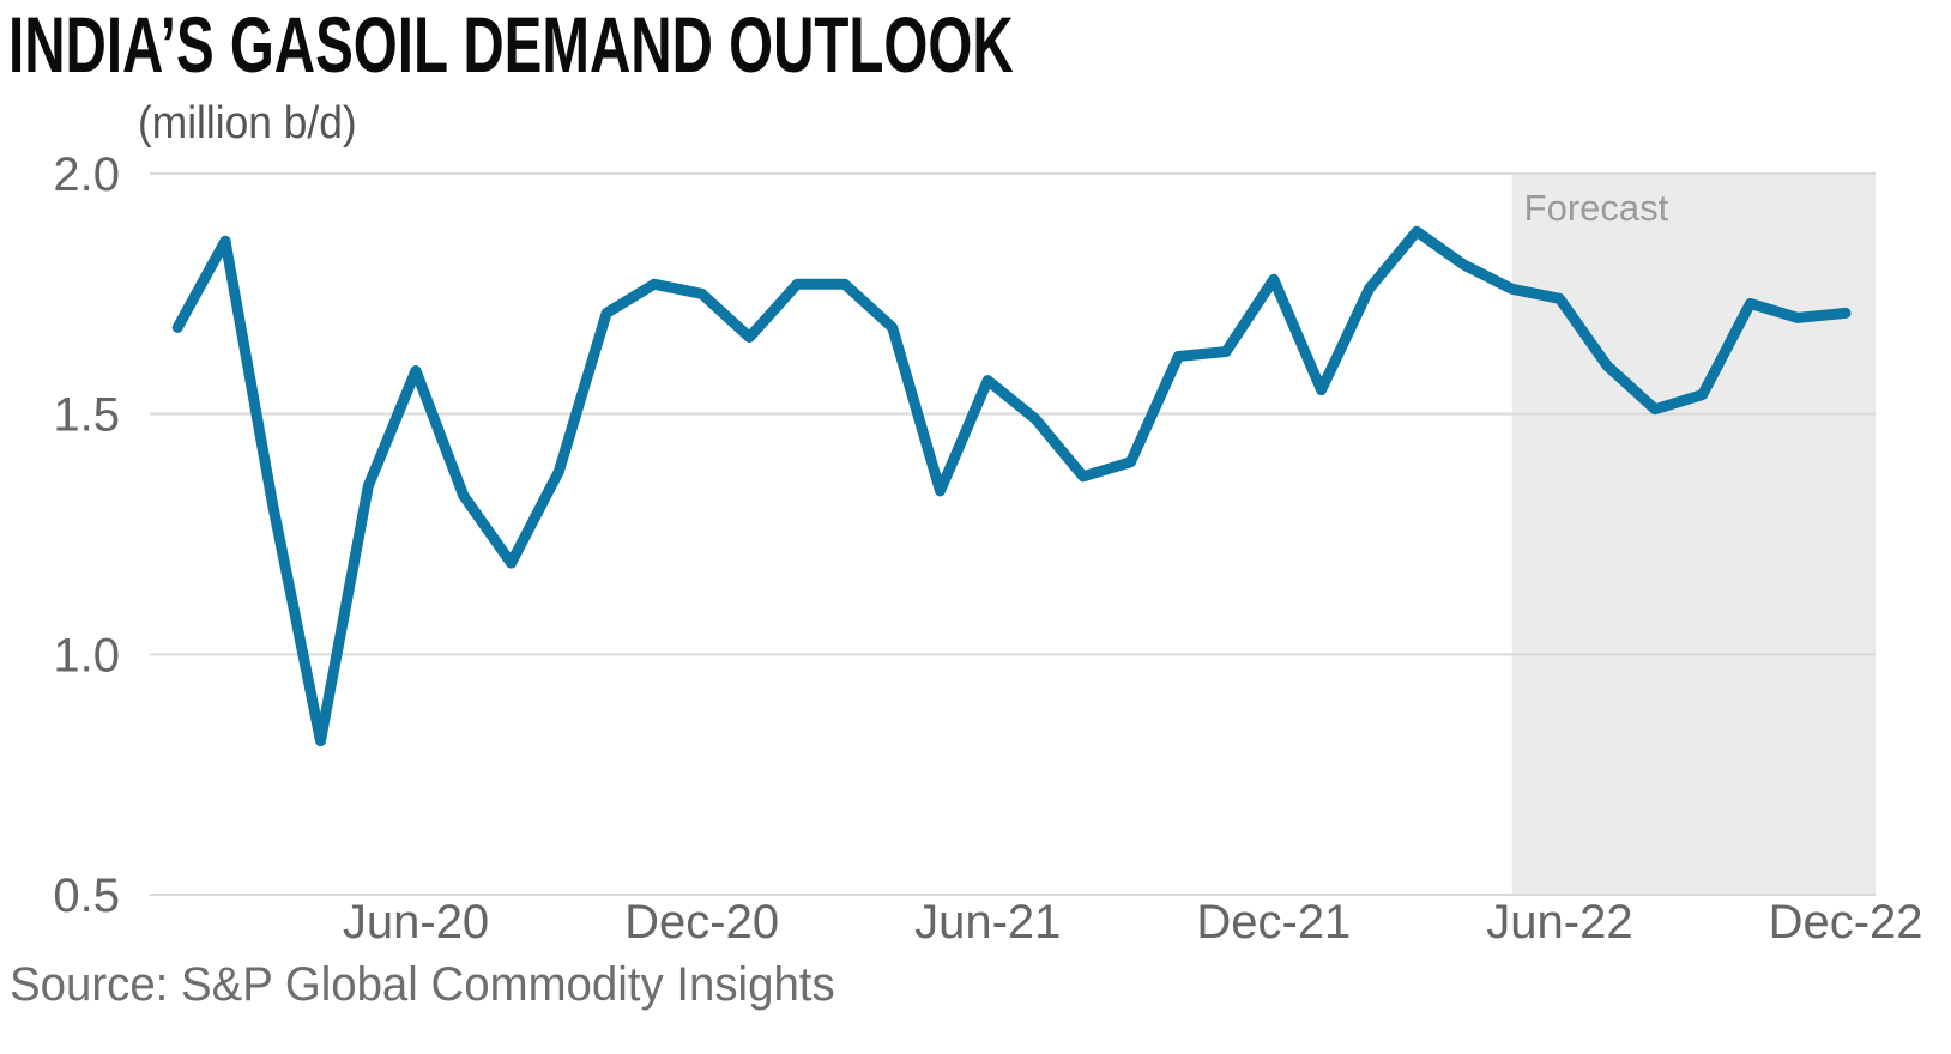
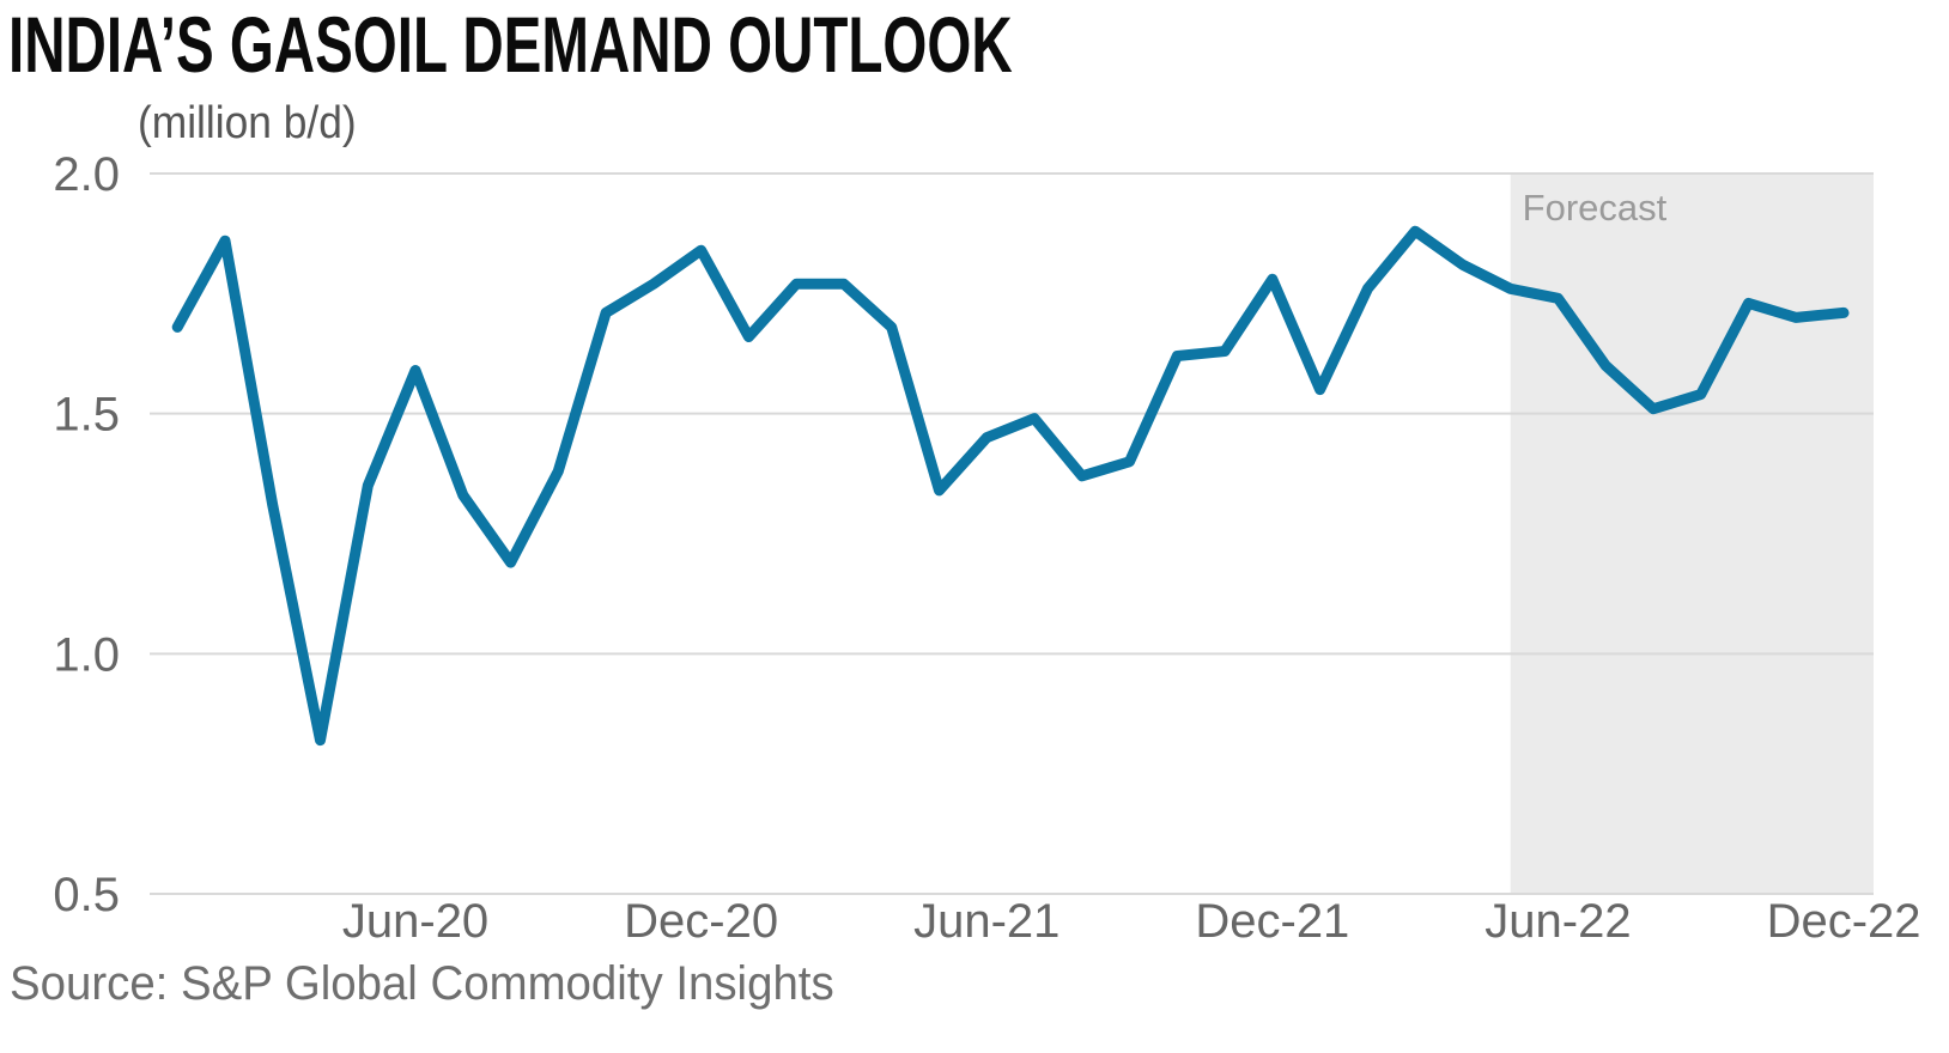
Dec-20: 1.75 -> 1.84
Jun-21: 1.57 -> 1.45
